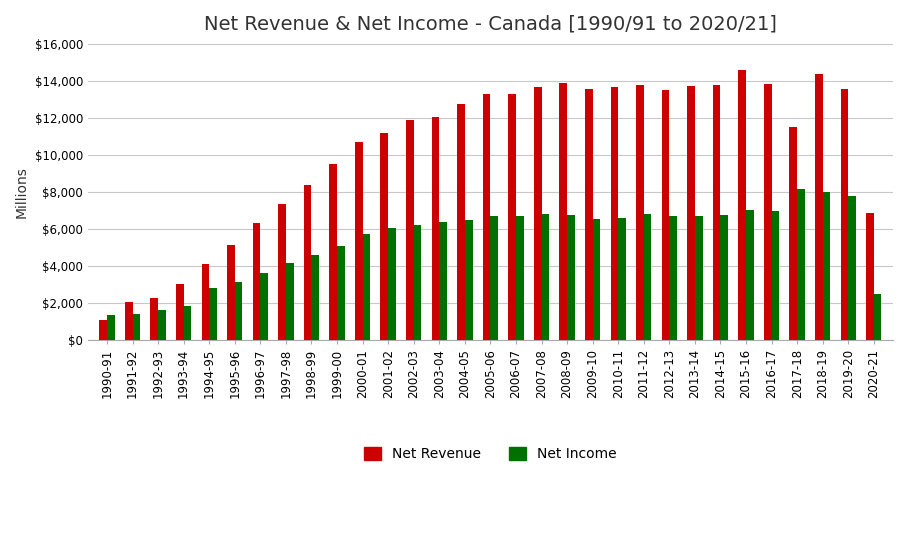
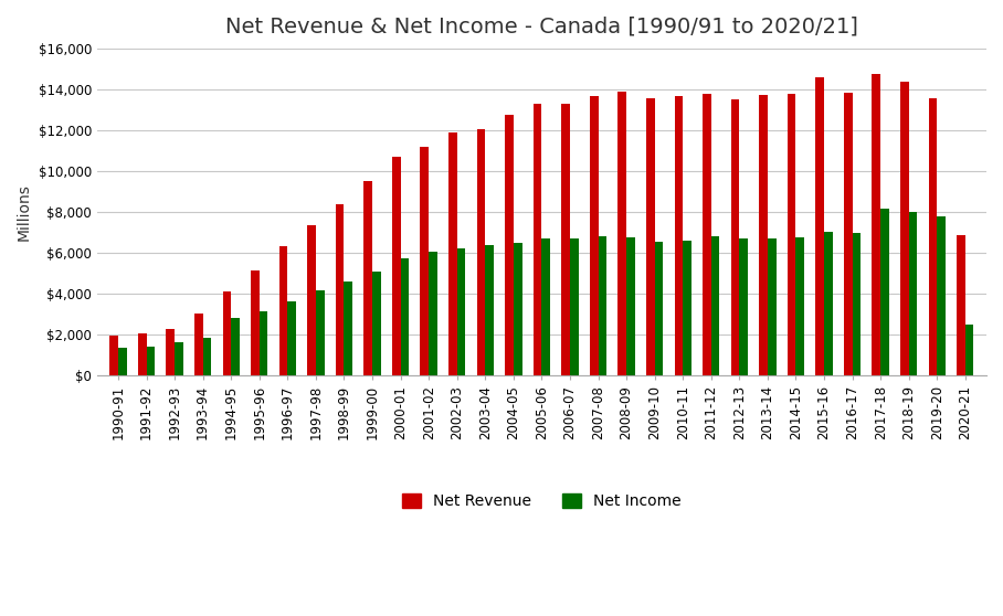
Net Revenue/1990-91: $1,100 -> $2,000
Net Revenue/2017-18: $11,500 -> $14,800
